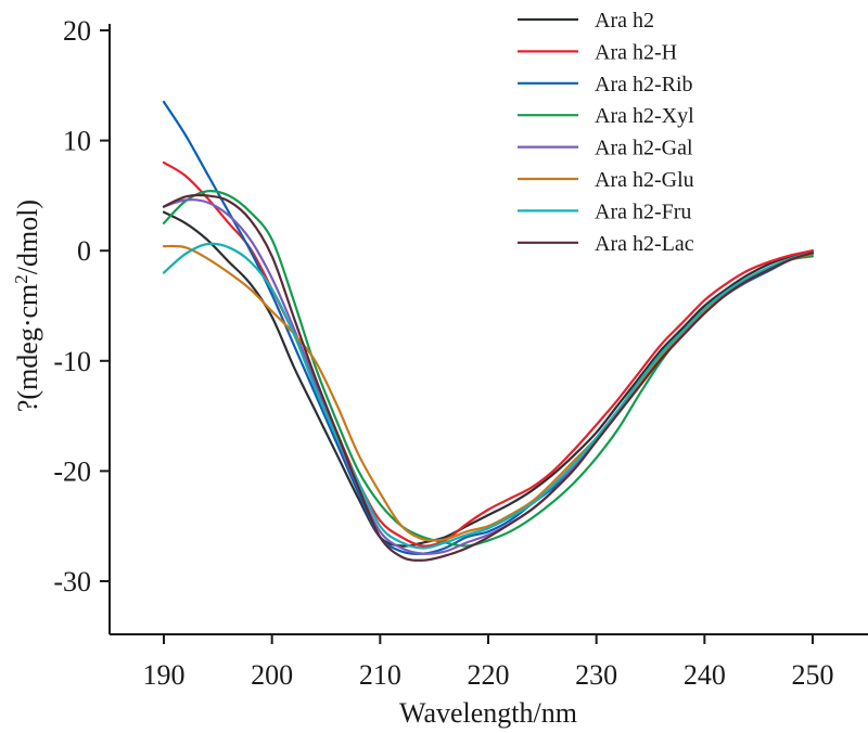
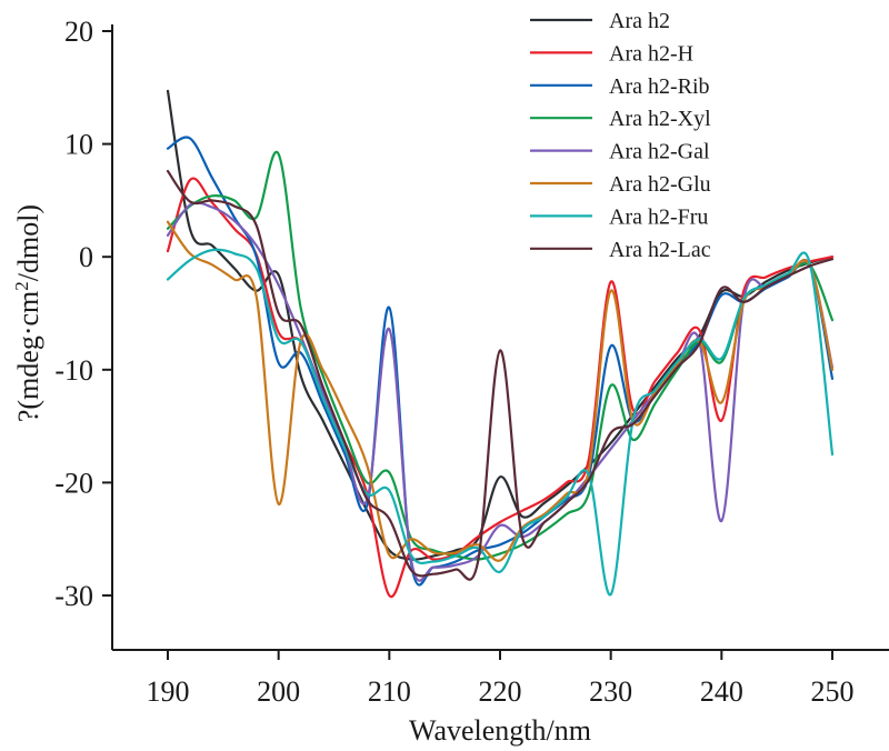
Ara h2/190: 3.5 -> 14.7
Ara h2-H/190: 8.0 -> 0.5
Ara h2-Rib/190: 13.5 -> 9.6
Ara h2-Gal/190: 4.0 -> 1.9
Ara h2-Glu/190: 0.4 -> 3.1
Ara h2-Lac/190: 4.0 -> 7.6
Ara h2/200: -6.0 -> -1.6
Ara h2-H/200: -3.5 -> -6.7
Ara h2-Rib/200: -4.0 -> -9.4
Ara h2-Xyl/200: 1.0 -> 9.1
Ara h2-Glu/200: -5.5 -> -21.9
Ara h2-Fru/200: -3.5 -> -7.3
Ara h2-Lac/200: -0.5 -> -5.0
Ara h2-H/210: -24.5 -> -30.0
Ara h2-Rib/210: -26.0 -> -4.5
Ara h2-Xyl/210: -23.0 -> -19.1
Ara h2-Gal/210: -25.5 -> -6.4
Ara h2-Glu/210: -22.0 -> -26.4
Ara h2-Fru/210: -25.0 -> -20.7
Ara h2-Lac/210: -26.0 -> -23.2
Ara h2/220: -24.0 -> -19.5
Ara h2-Gal/220: -25.8 -> -23.8
Ara h2-Glu/220: -25.0 -> -26.9
Ara h2-Fru/220: -25.2 -> -27.9
Ara h2-Lac/220: -26.0 -> -8.3
Ara h2-H/230: -15.8 -> -2.2
Ara h2-Rib/230: -17.0 -> -7.9
Ara h2-Xyl/230: -18.8 -> -11.4
Ara h2-Glu/230: -17.0 -> -3.0
Ara h2-Fru/230: -17.0 -> -29.9
Ara h2-Lac/230: -17.3 -> -15.6
Ara h2/240: -5.0 -> -3.1
Ara h2-H/240: -4.5 -> -14.5
Ara h2-Rib/240: -5.5 -> -3.4
Ara h2-Xyl/240: -5.5 -> -9.3
Ara h2-Gal/240: -5.5 -> -23.4
Ara h2-Glu/240: -5.5 -> -12.9
Ara h2-Fru/240: -5.3 -> -9.0
Ara h2-Lac/240: -5.7 -> -2.8
Ara h2-Rib/250: -0.2 -> -10.8
Ara h2-Xyl/250: -0.5 -> -5.6
Ara h2-Gal/250: -0.3 -> -9.8
Ara h2-Glu/250: -0.3 -> -10.0
Ara h2-Fru/250: -0.2 -> -17.5
